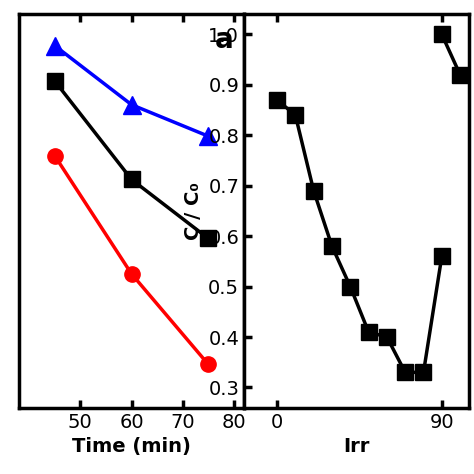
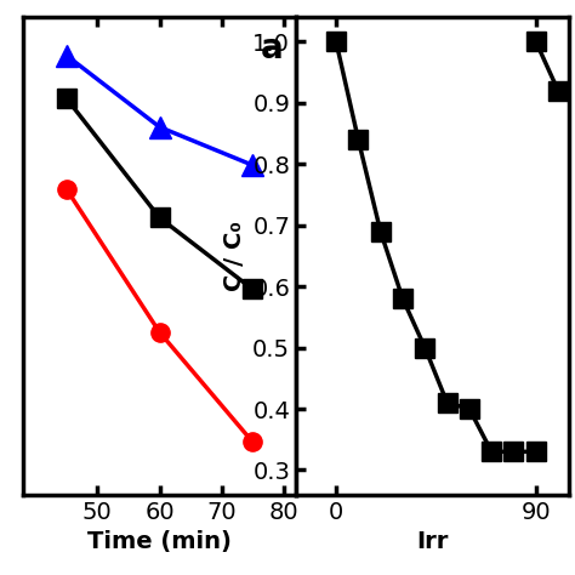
0: 0.87 -> 1.00
90: 0.56 -> 0.33
